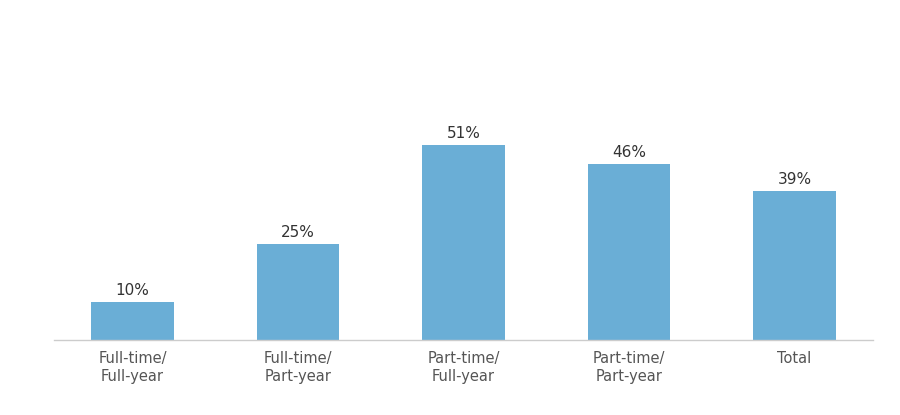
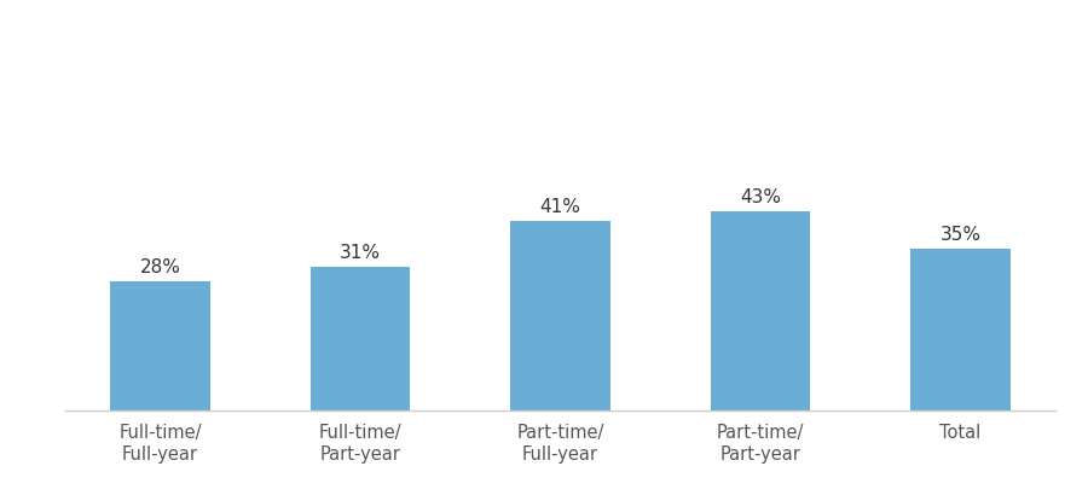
Full-time/ Full-year: 10% -> 28%
Full-time/ Part-year: 25% -> 31%
Part-time/ Full-year: 51% -> 41%
Part-time/ Part-year: 46% -> 43%
Total: 39% -> 35%
